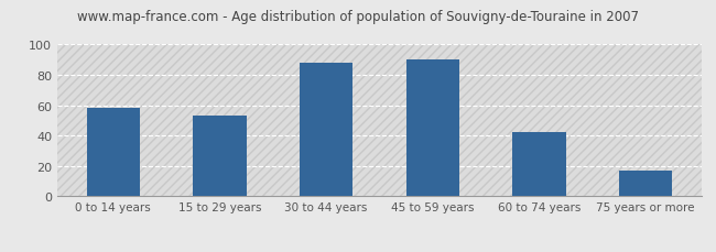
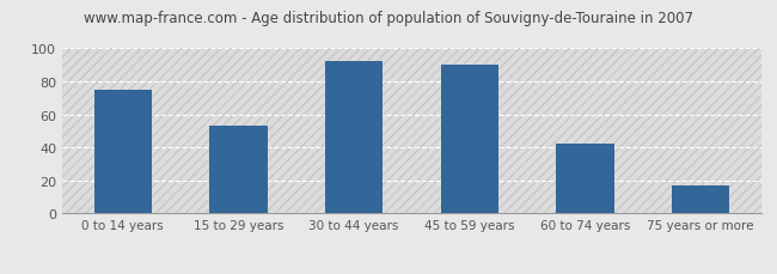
0 to 14 years: 58 -> 75
30 to 44 years: 88 -> 92
